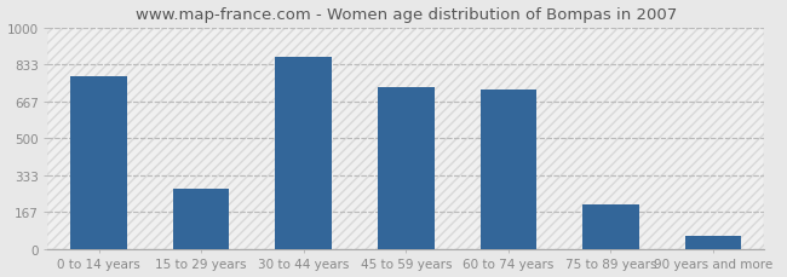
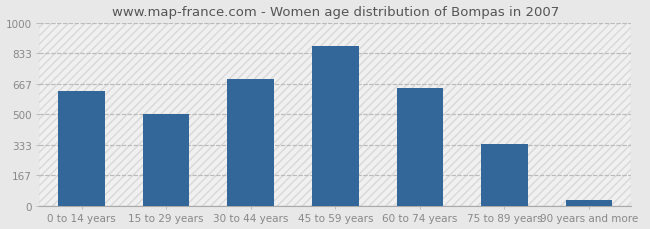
0 to 14 years: 780 -> 630
15 to 29 years: 270 -> 500
30 to 44 years: 870 -> 690
45 to 59 years: 730 -> 870
60 to 74 years: 720 -> 640
75 to 89 years: 200 -> 340
90 years and more: 60 -> 30
